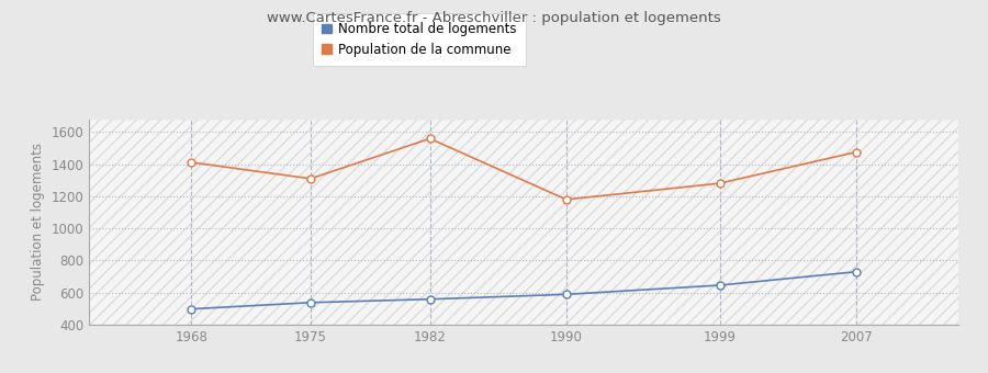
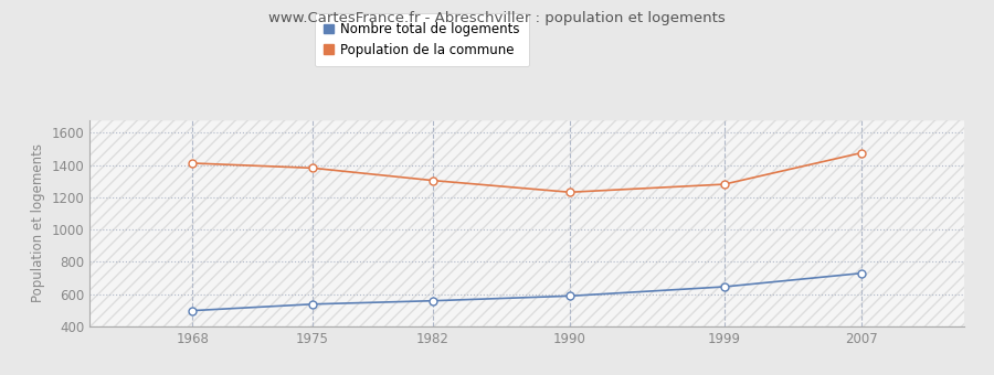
Population de la commune/1975: 1310 -> 1380
Population de la commune/1982: 1560 -> 1300
Population de la commune/1990: 1180 -> 1230
